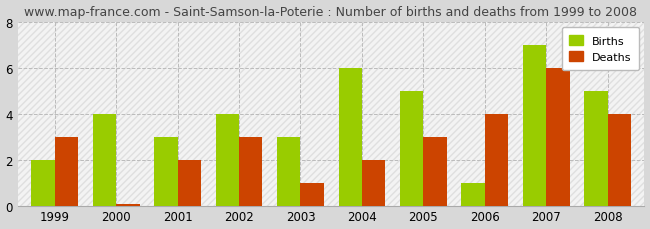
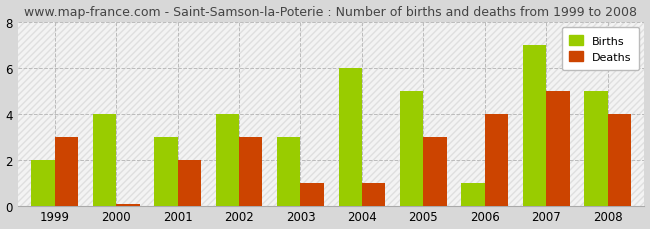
Deaths/2004: 2.00 -> 1.00
Deaths/2007: 6.00 -> 5.00
